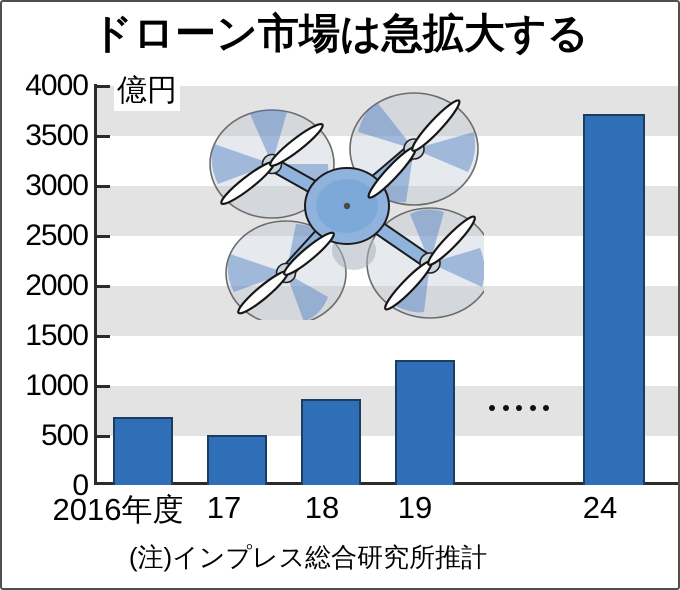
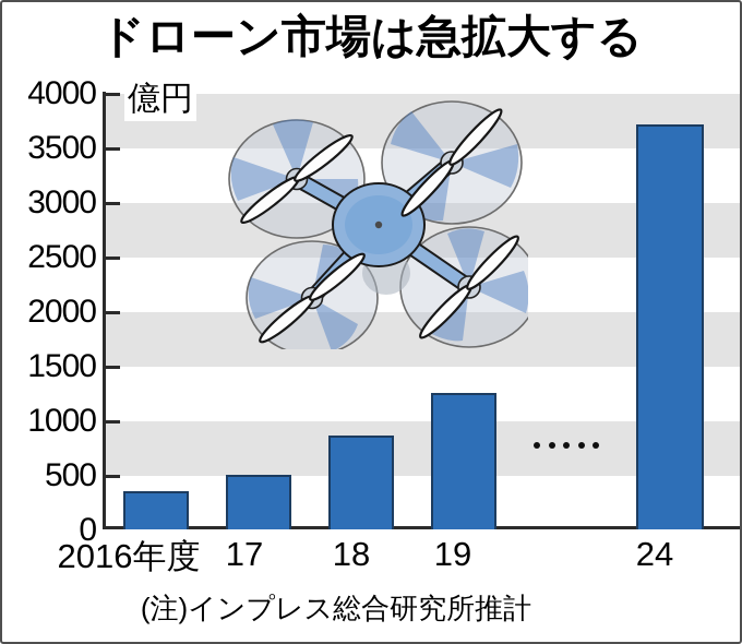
2016年度: 680 -> 350
